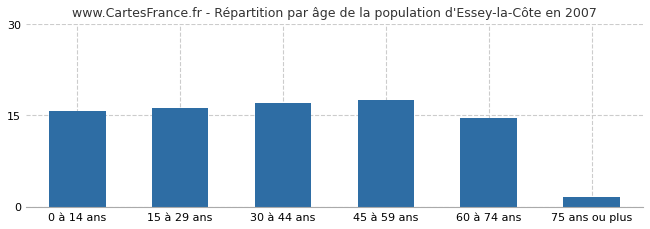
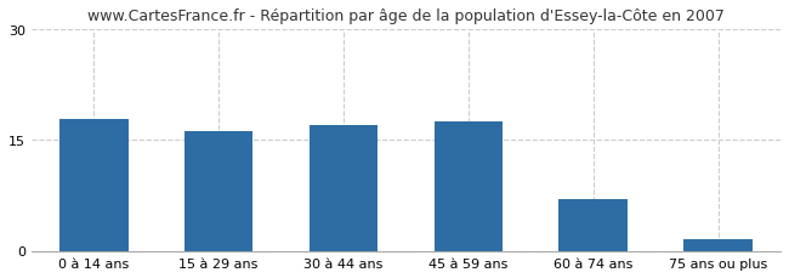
0 à 14 ans: 15.8 -> 17.8
60 à 74 ans: 14.5 -> 7.0
